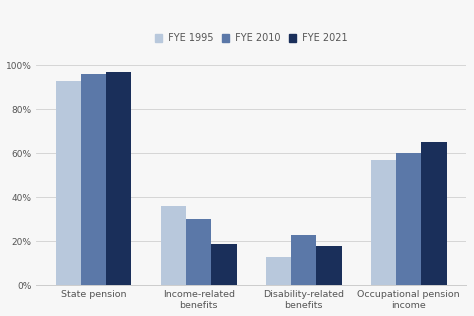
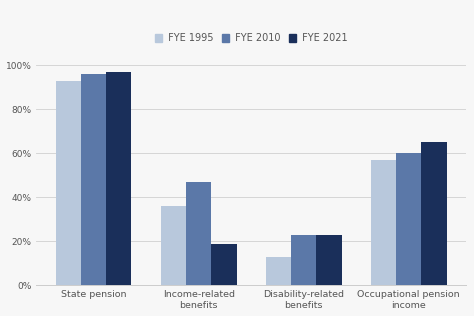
FYE 2010/Income-related benefits: 30% -> 47%
FYE 2021/Disability-related benefits: 18% -> 23%
